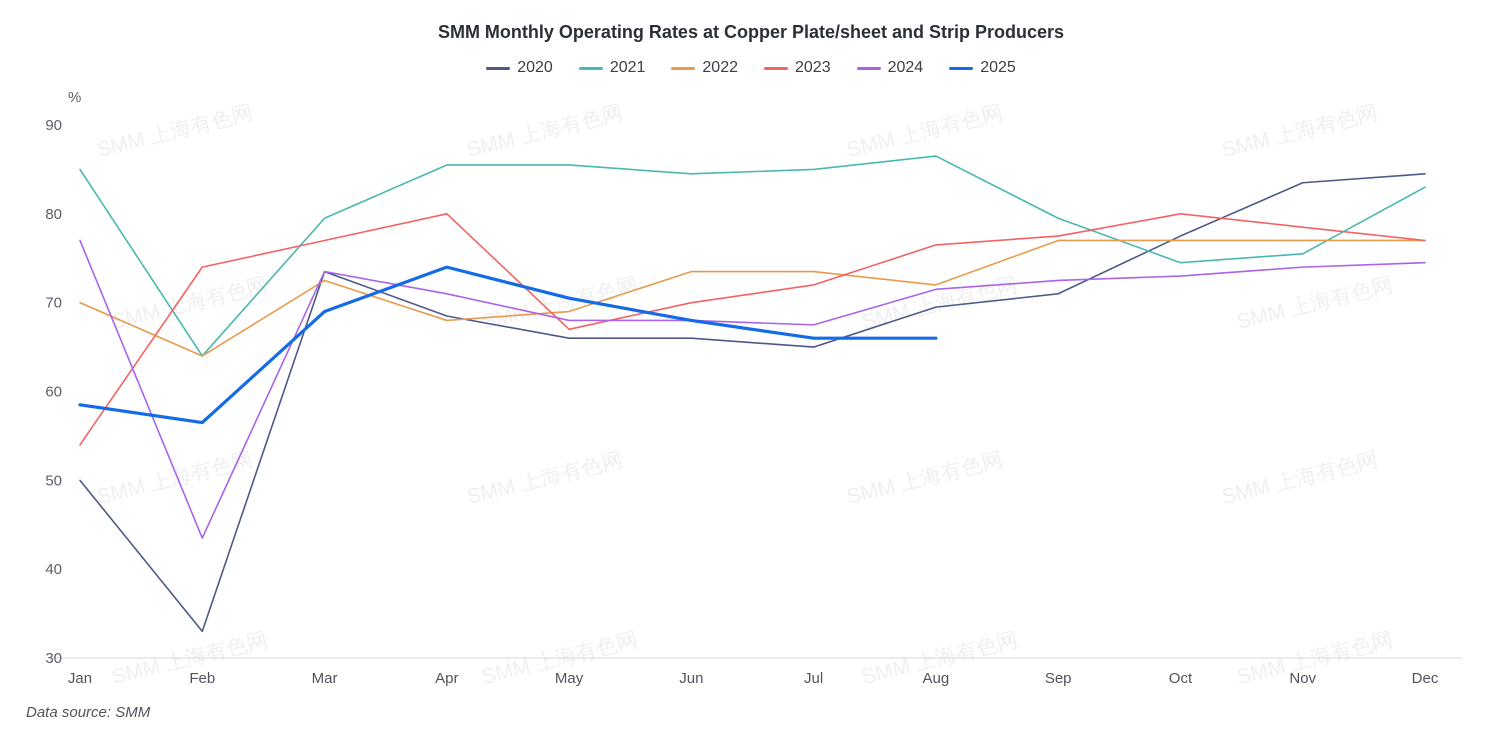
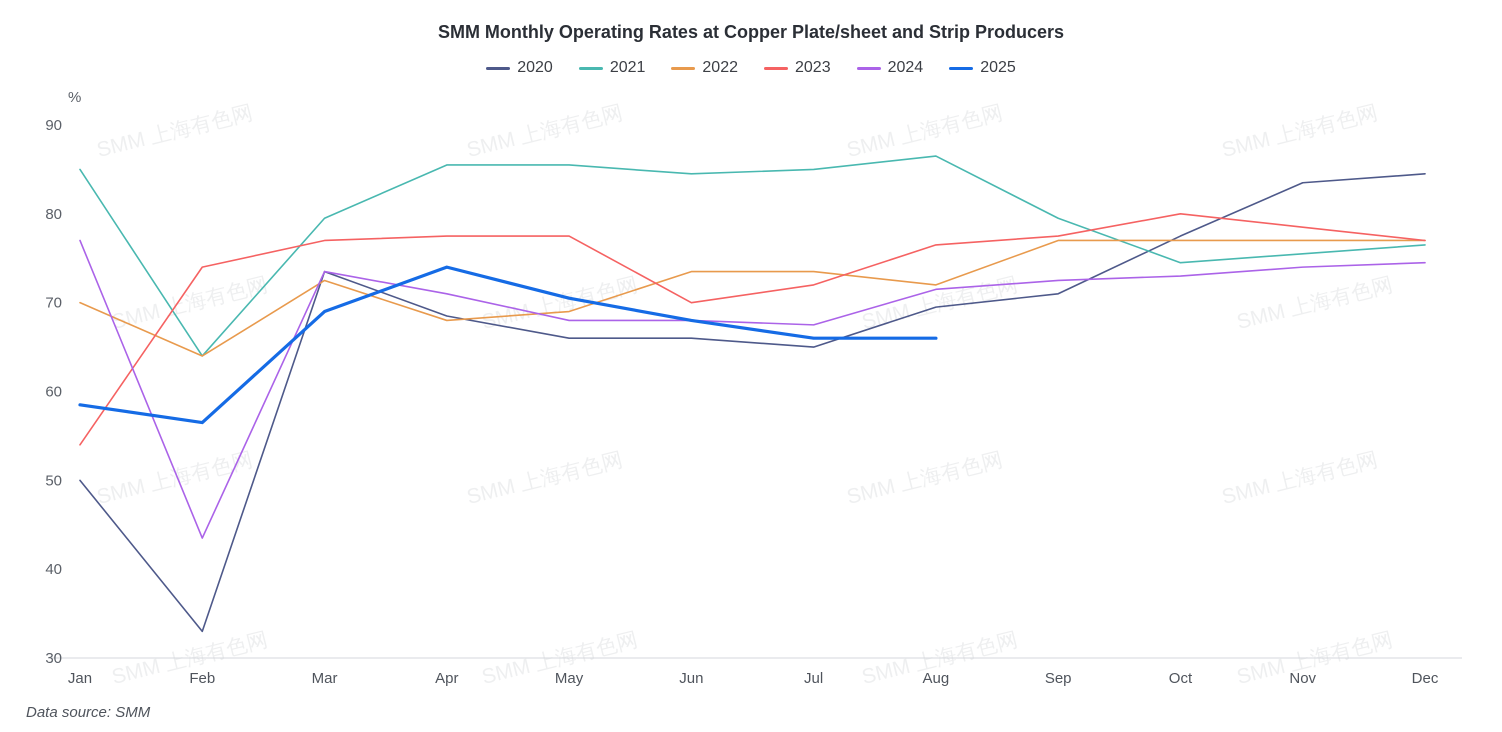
2023/Apr: 80 -> 78
2023/May: 67 -> 78
2021/Dec: 83 -> 76
